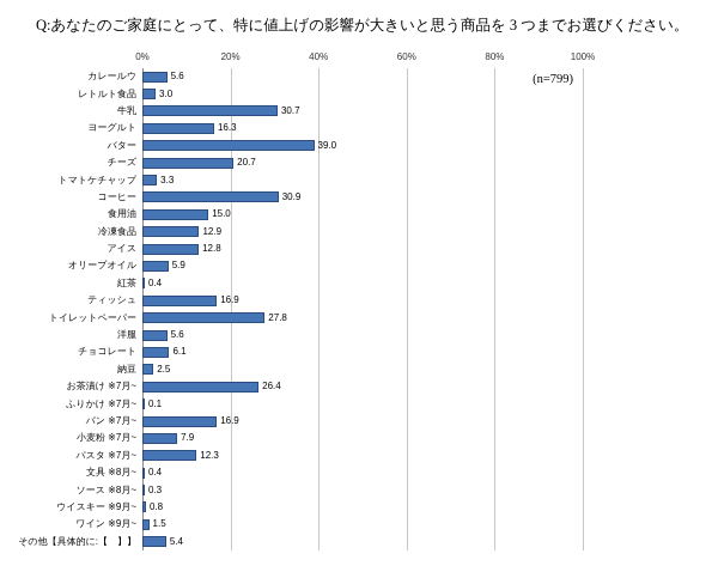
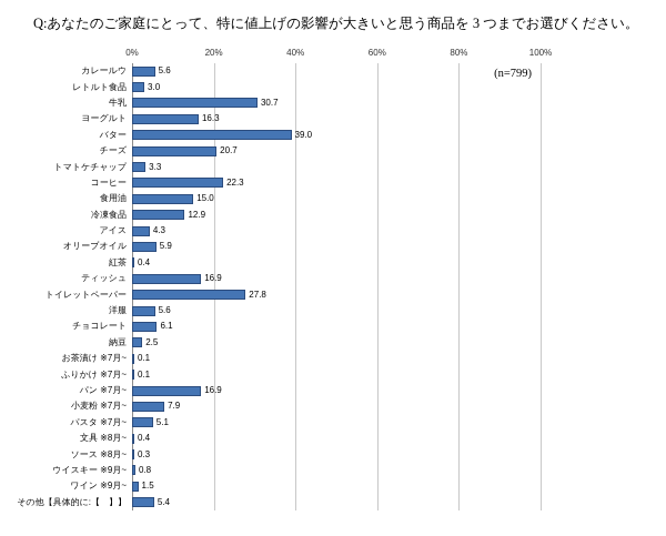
コーヒー: 30.9 -> 22.3
アイス: 12.8 -> 4.3
お茶漬け ※7月~: 26.4 -> 0.1
パスタ ※7月~: 12.3 -> 5.1
